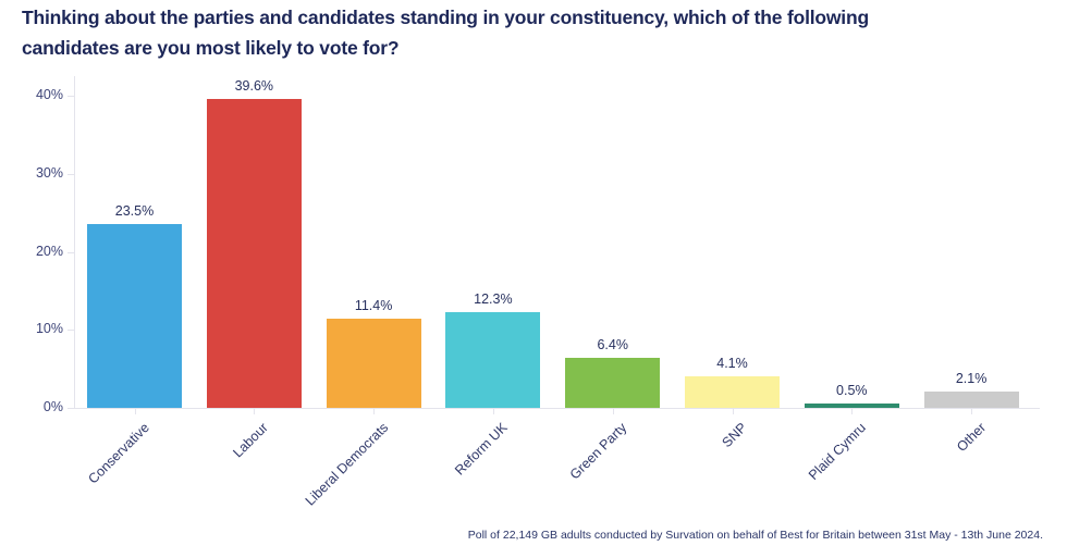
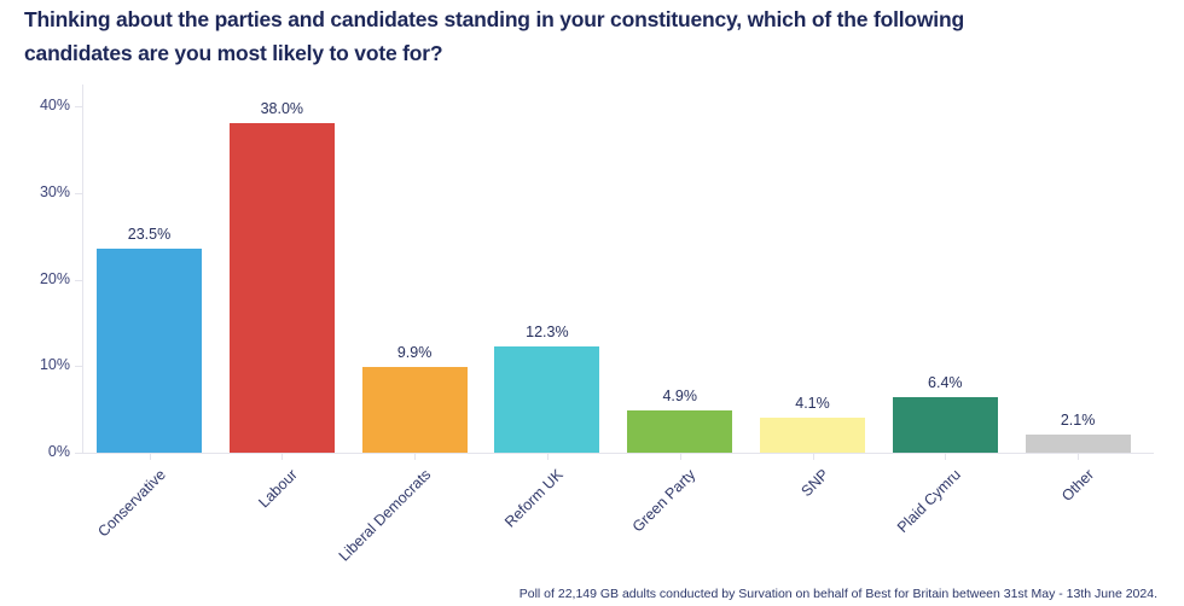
Labour: 39.6% -> 38.0%
Liberal Democrats: 11.4% -> 9.9%
Green Party: 6.4% -> 4.9%
Plaid Cymru: 0.5% -> 6.4%
